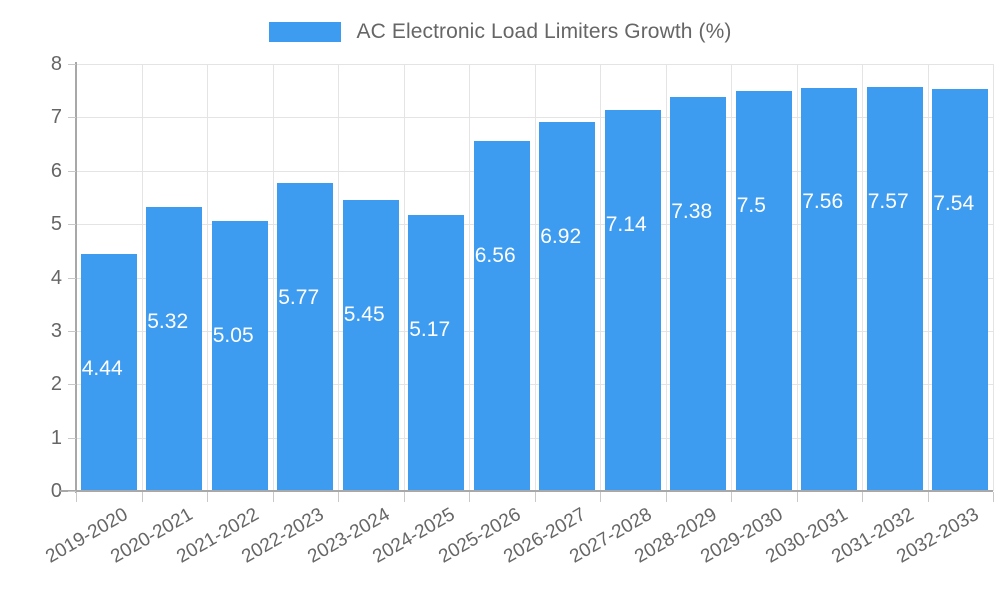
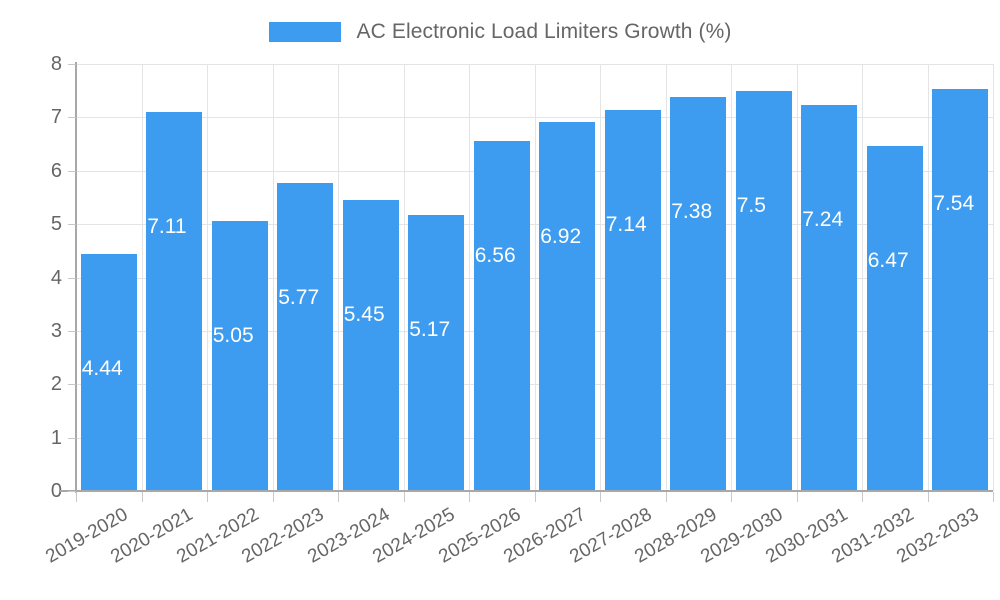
2020-2021: 5.32 -> 7.11
2030-2031: 7.56 -> 7.24
2031-2032: 7.57 -> 6.47
